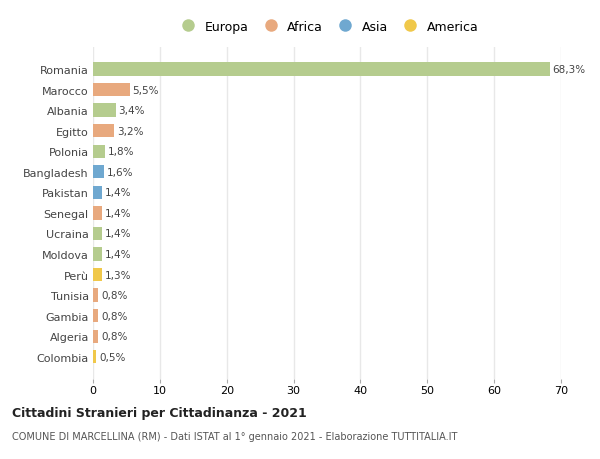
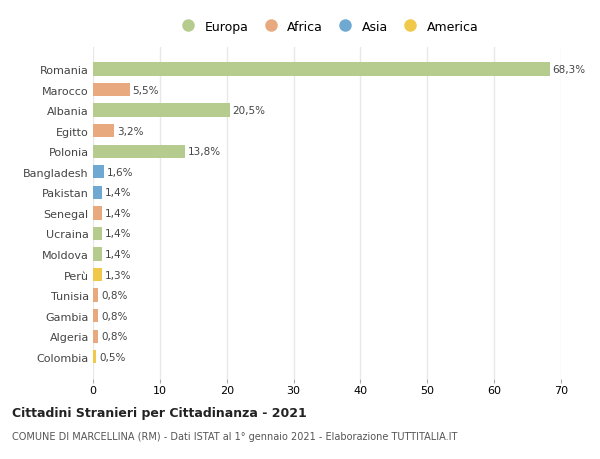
Albania: 3,4% -> 20,5%
Polonia: 1,8% -> 13,8%
